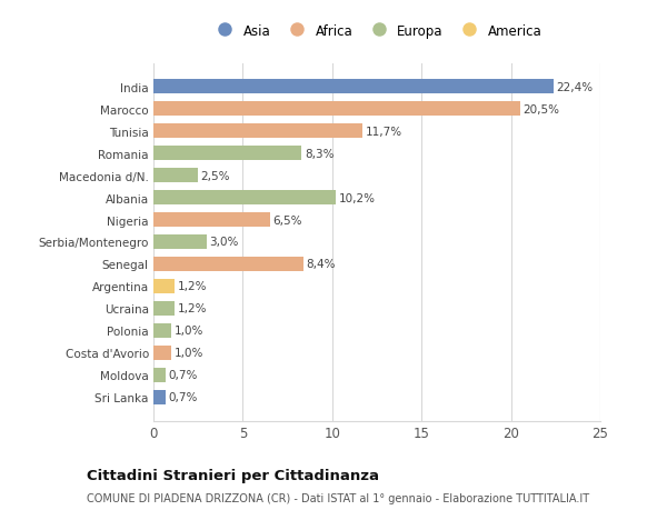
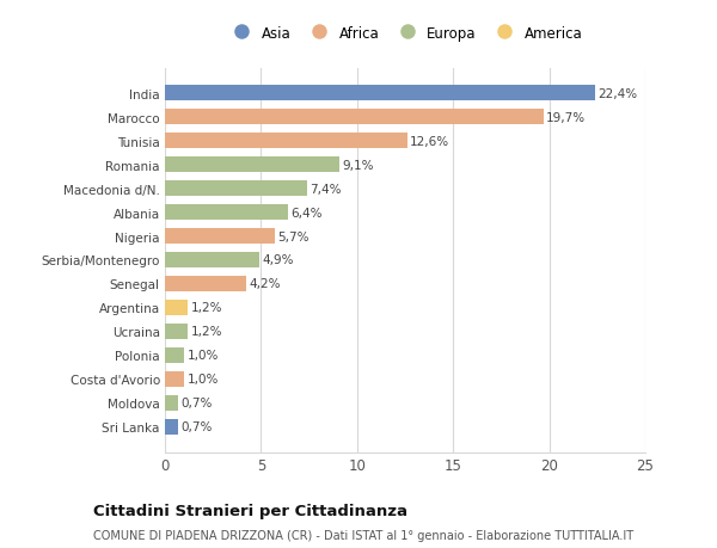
Marocco: 20,5% -> 19,7%
Tunisia: 11,7% -> 12,6%
Romania: 8,3% -> 9,1%
Macedonia d/N.: 2,5% -> 7,4%
Albania: 10,2% -> 6,4%
Nigeria: 6,5% -> 5,7%
Serbia/Montenegro: 3,0% -> 4,9%
Senegal: 8,4% -> 4,2%
